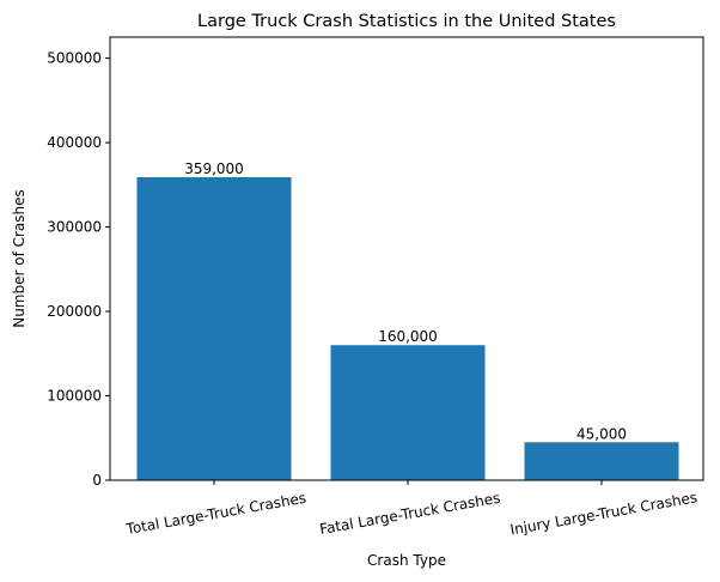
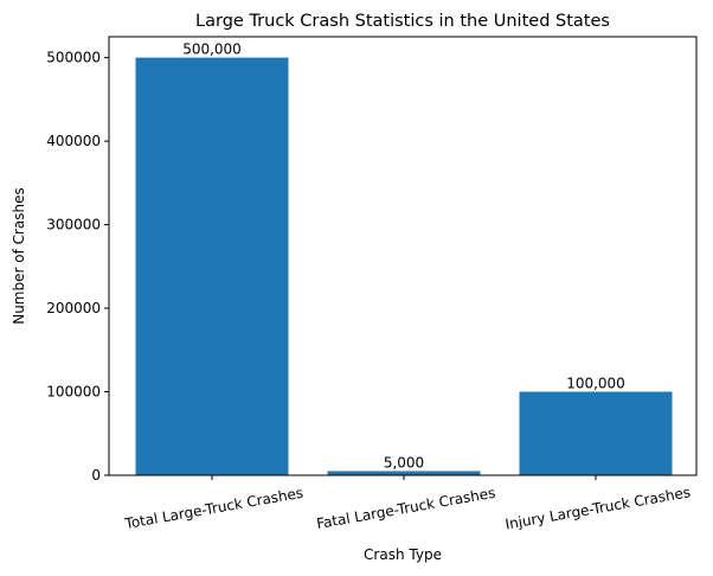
Total Large-Truck Crashes: 359,000 -> 500,000
Fatal Large-Truck Crashes: 160,000 -> 5,000
Injury Large-Truck Crashes: 45,000 -> 100,000
